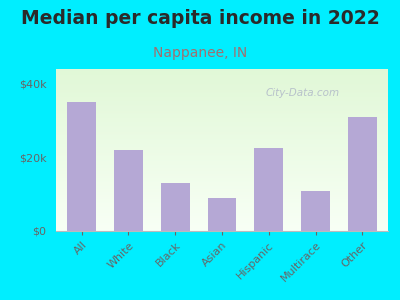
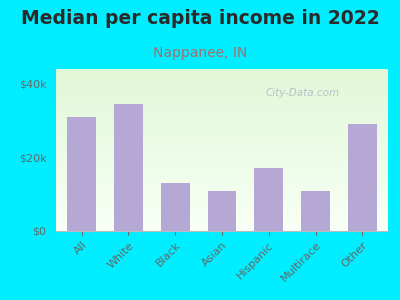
All: $35.0k -> $31.0k
White: $22.0k -> $34.5k
Asian: $9.0k -> $11.0k
Hispanic: $22.5k -> $17.0k
Other: $31.0k -> $29.0k
